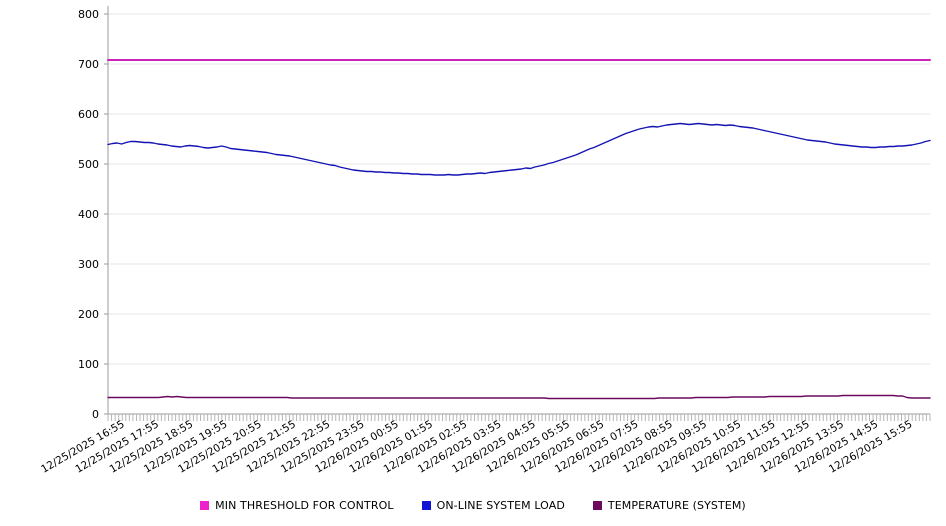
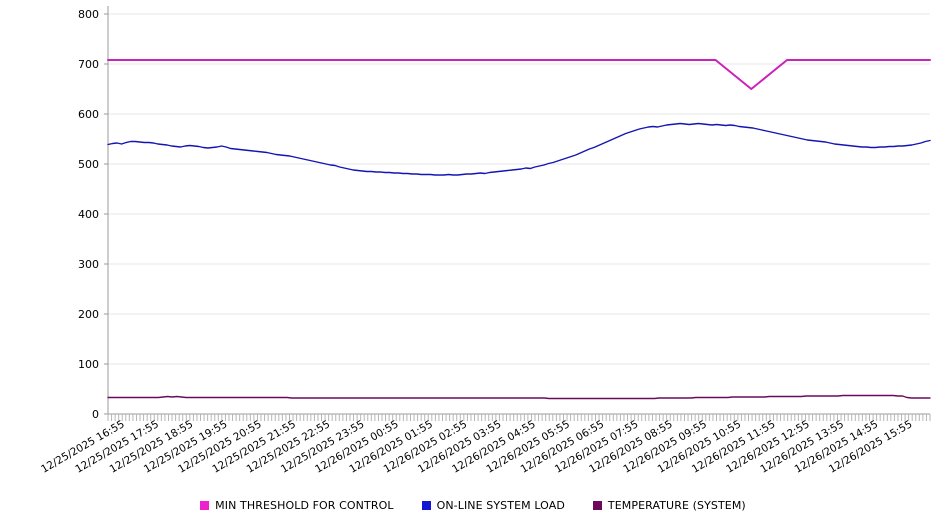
MIN THRESHOLD FOR CONTROL/12/26/2025 10:55: 710 -> 650
